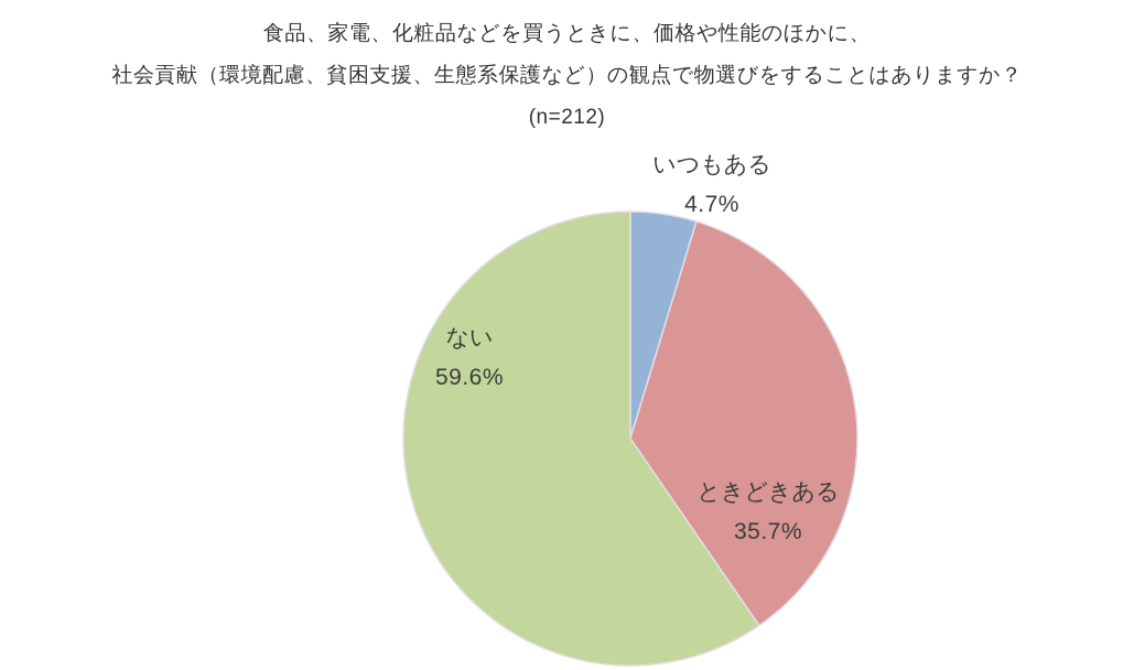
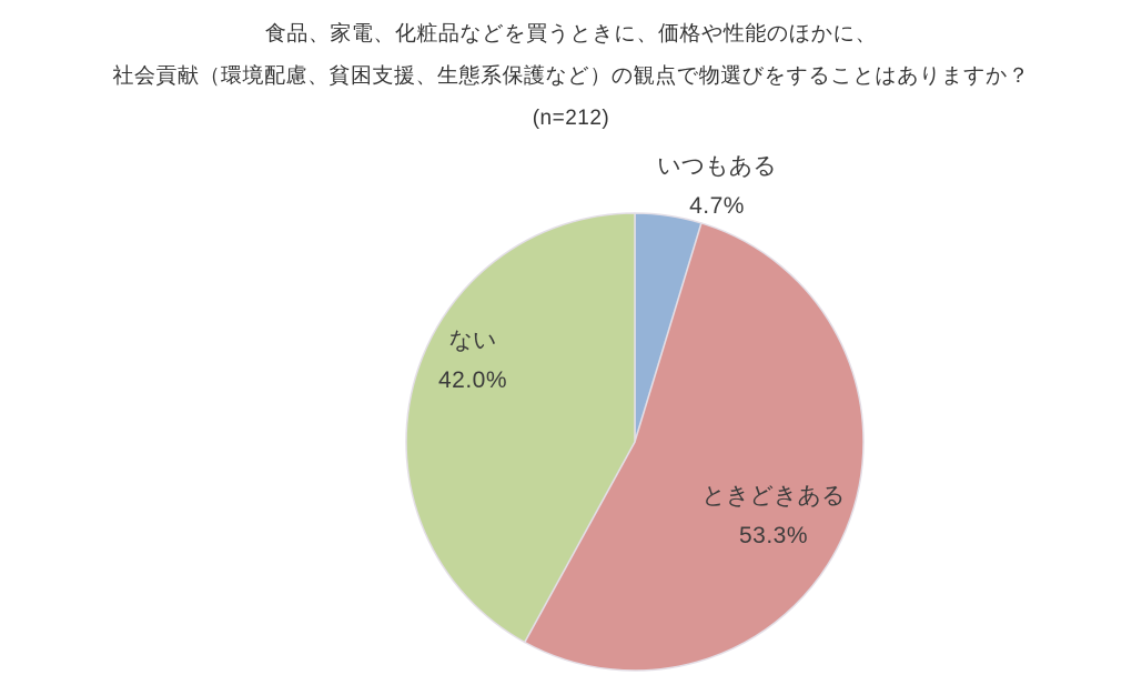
ときどきある: 35.7% -> 53.3%
ない: 59.6% -> 42.0%
